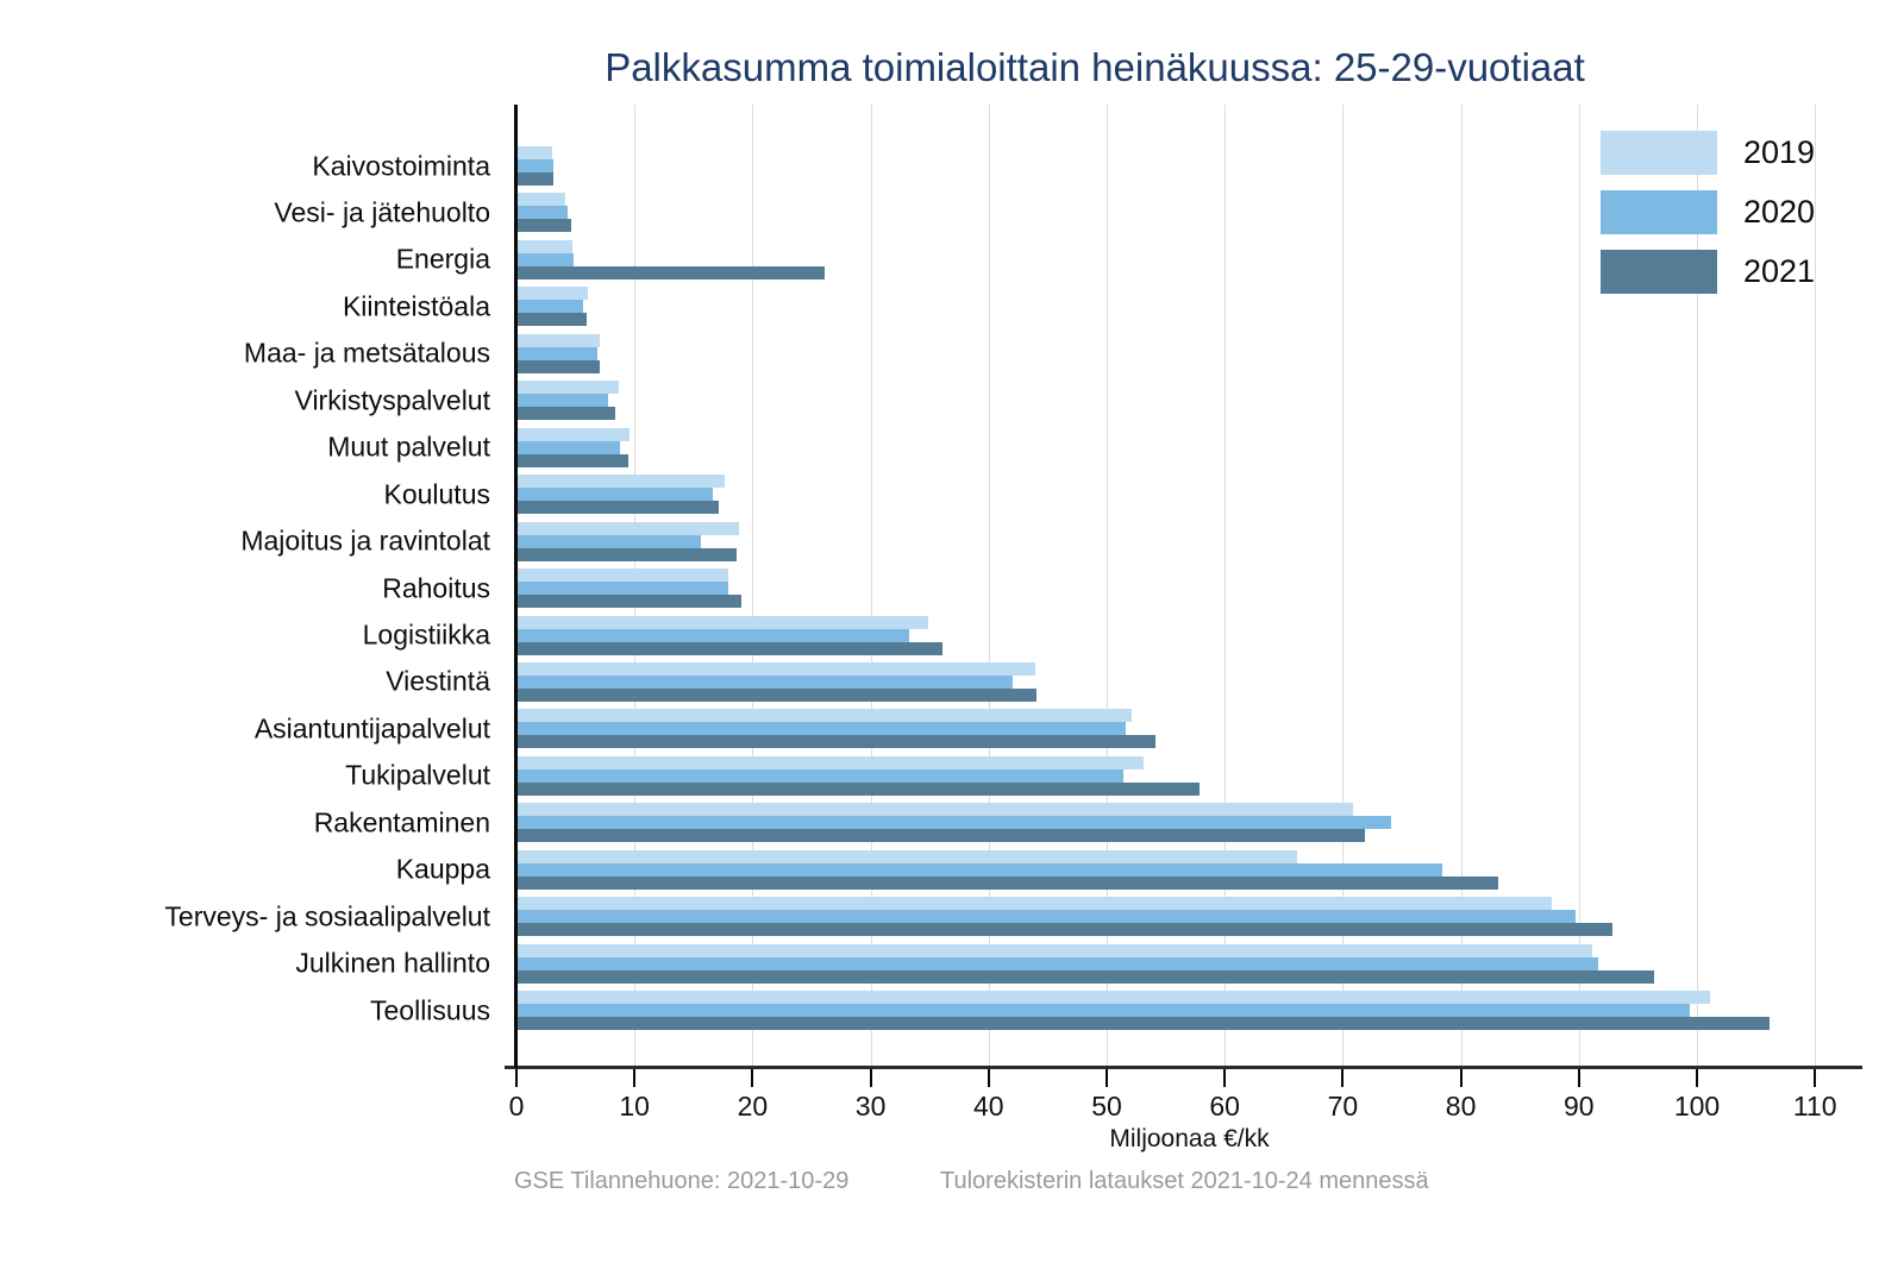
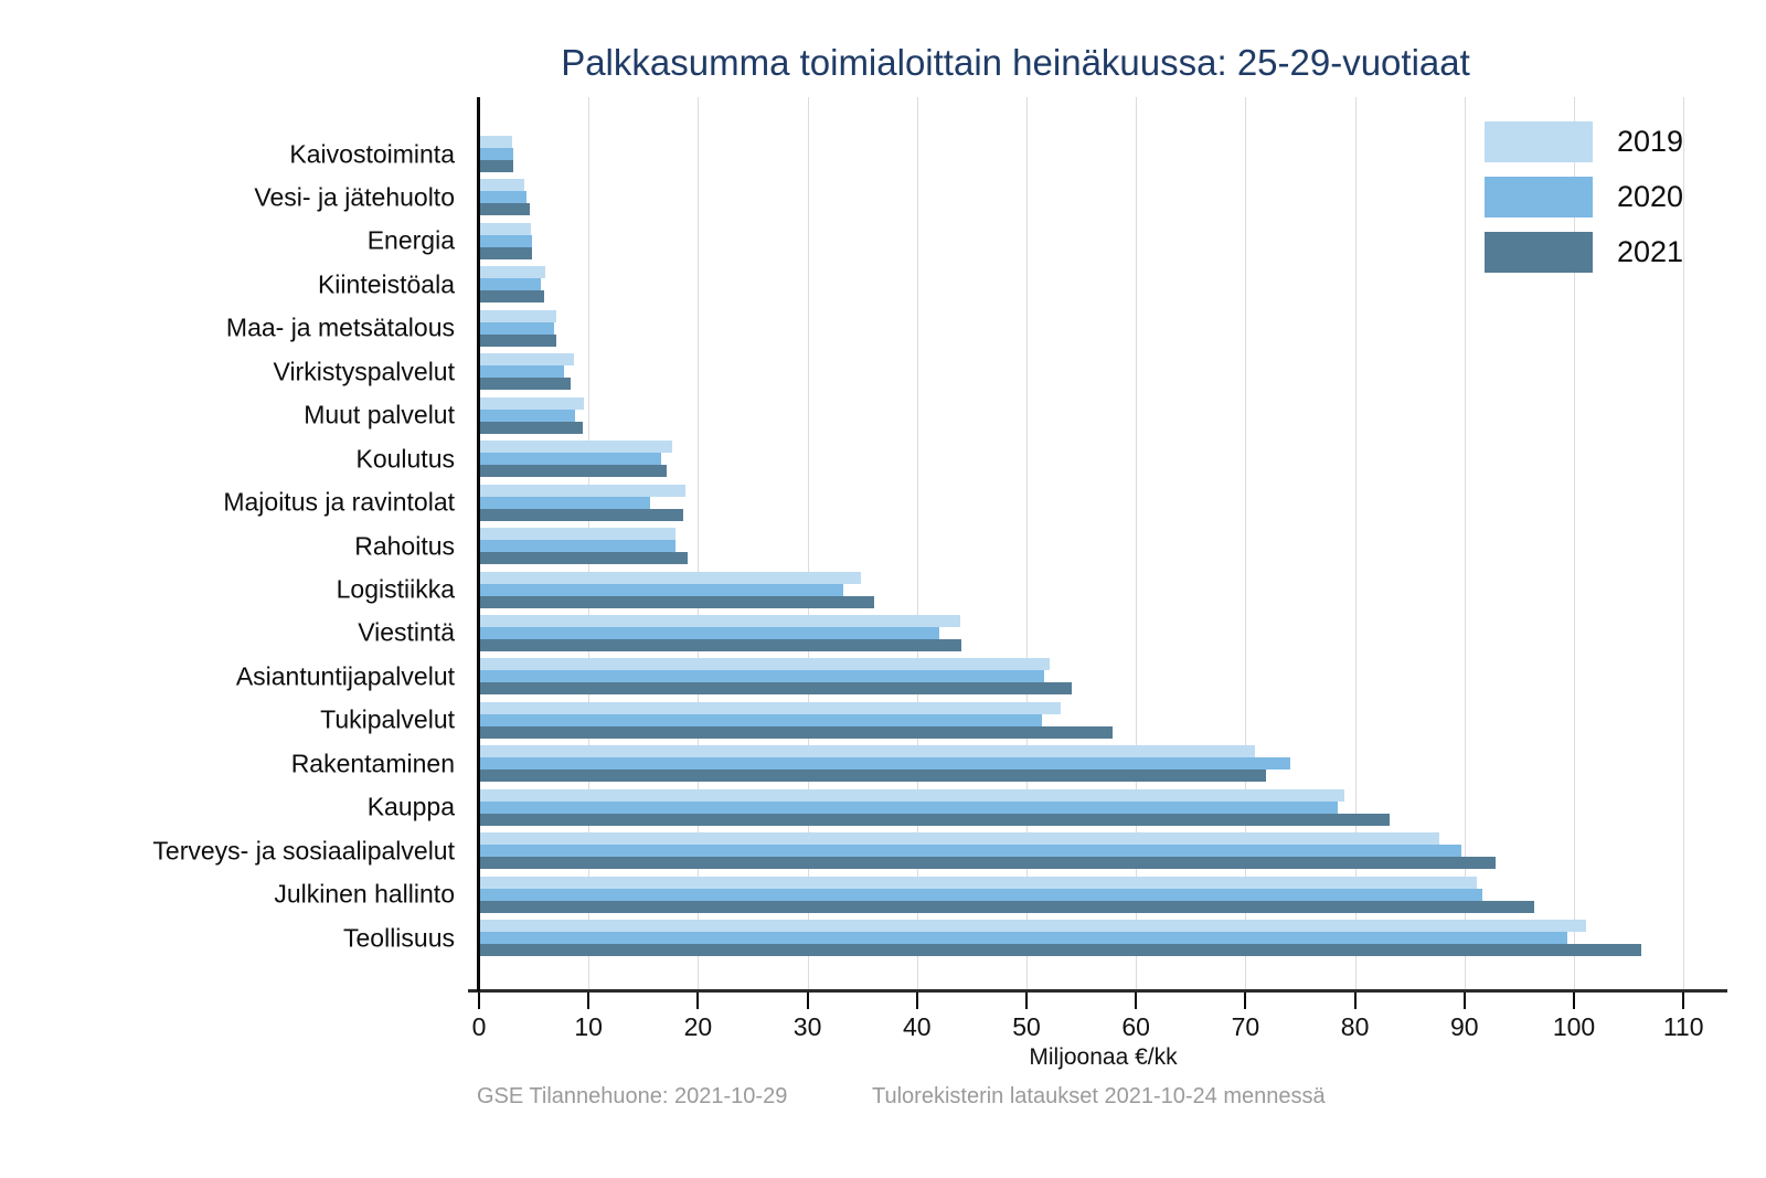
2021/Energia: 26 -> 5
2019/Kauppa: 66 -> 79
